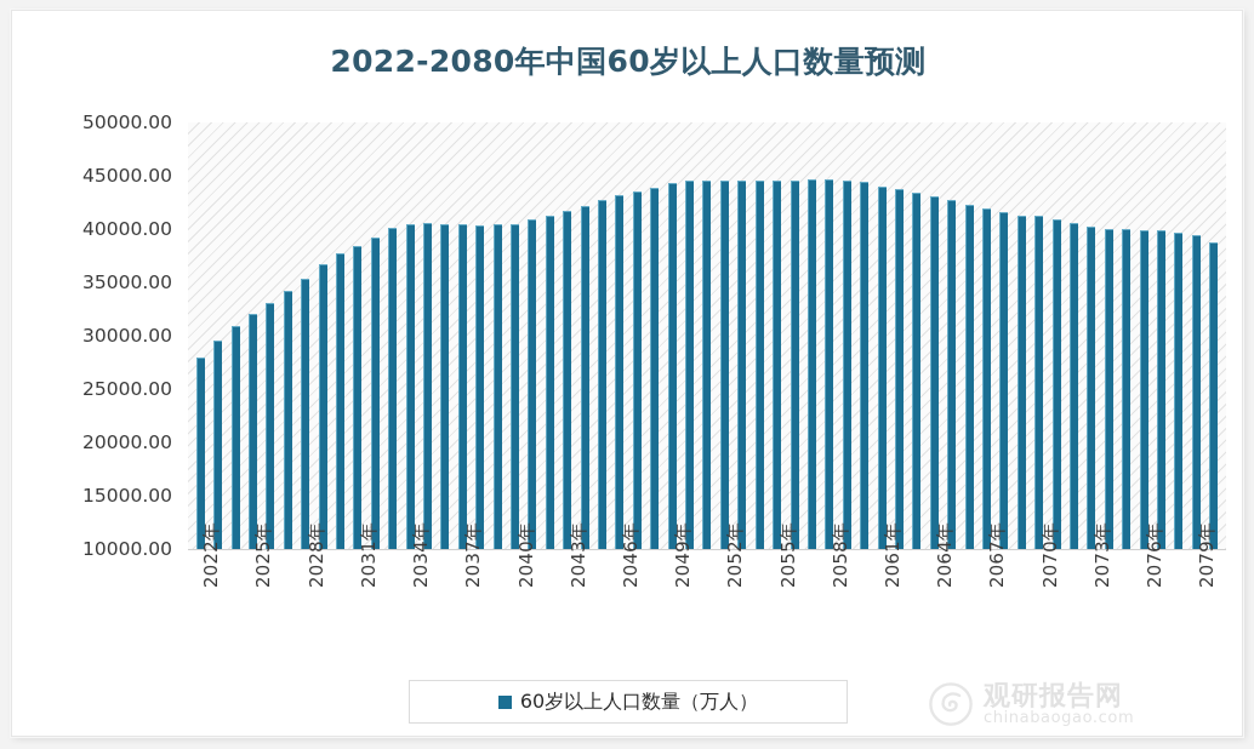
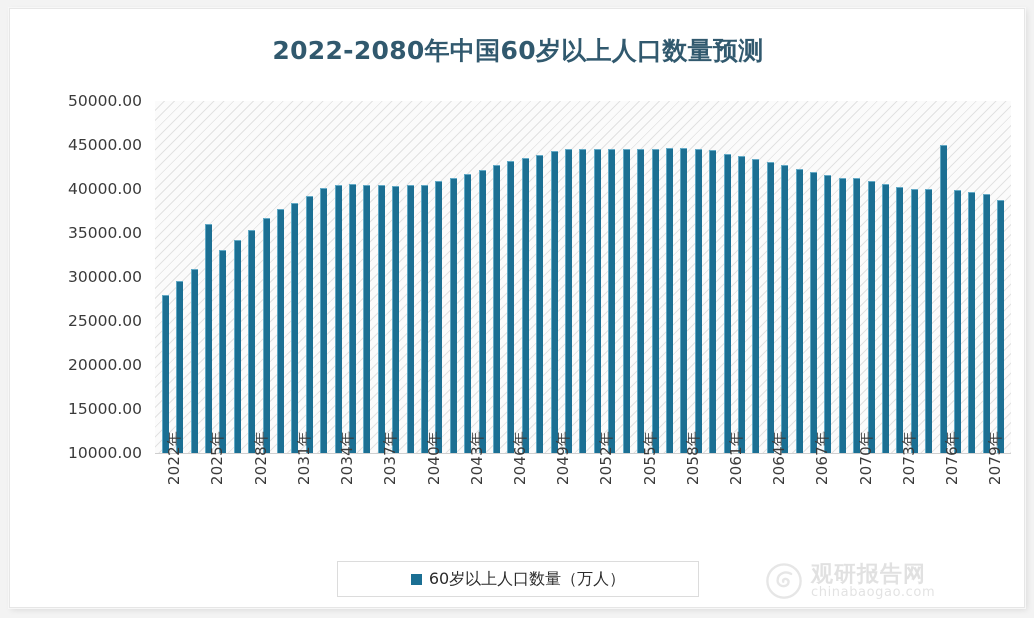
2025年: 32000 -> 36000
2076年: 40000 -> 45000
